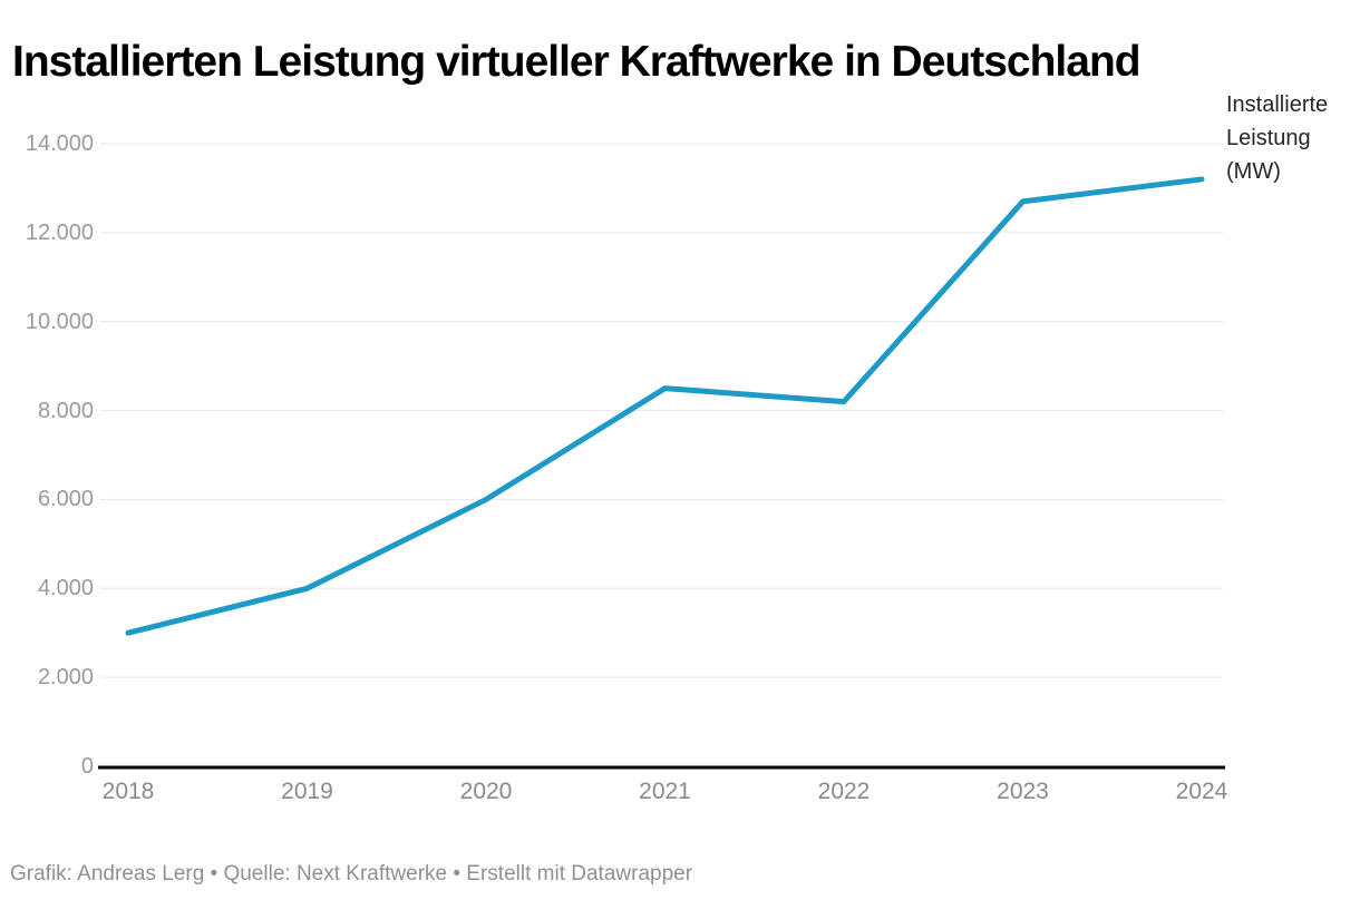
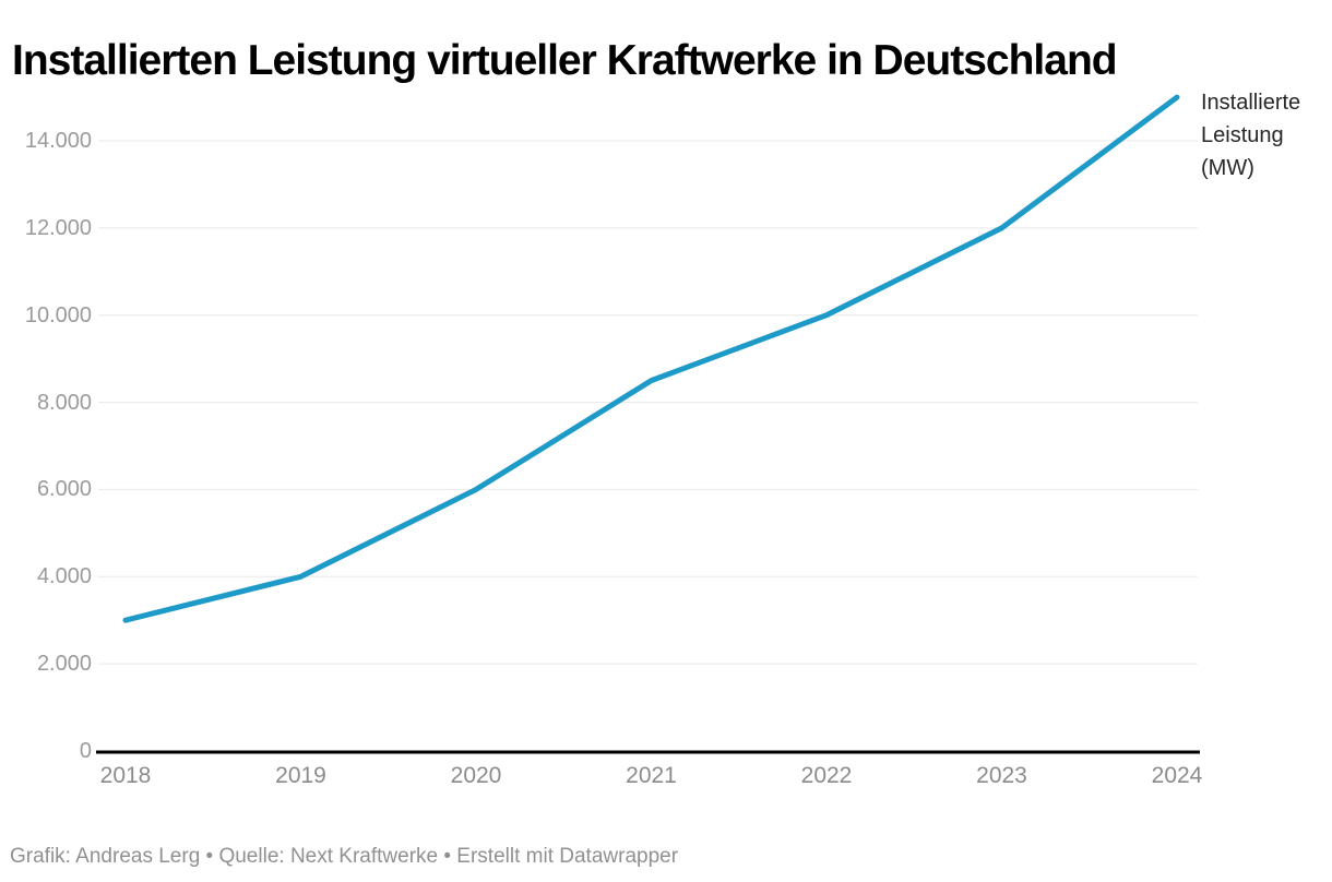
2022: 8200 -> 10000
2023: 12700 -> 12000
2024: 13200 -> 15000
